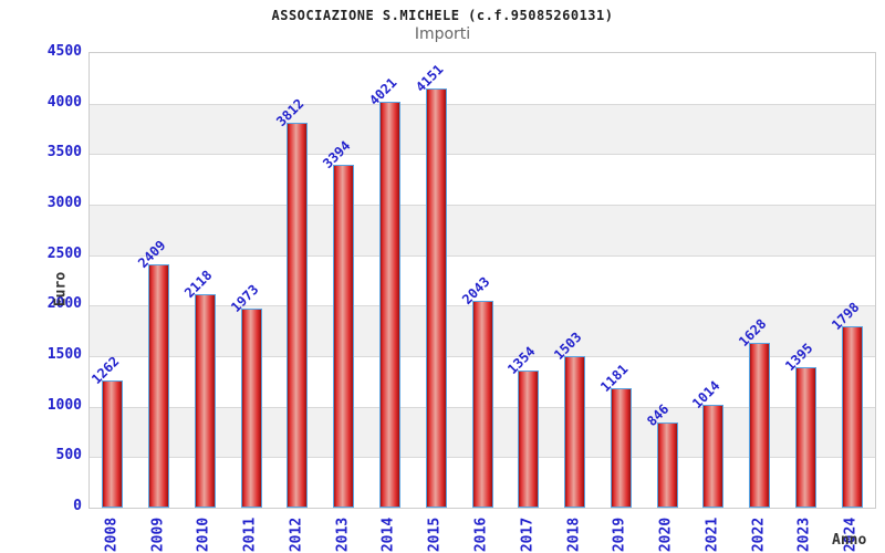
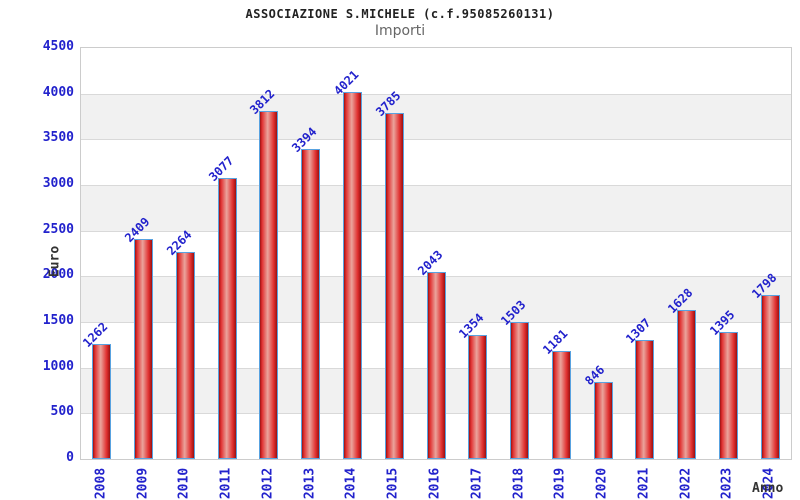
2010: 2118 -> 2264
2011: 1973 -> 3077
2015: 4151 -> 3785
2021: 1014 -> 1307
